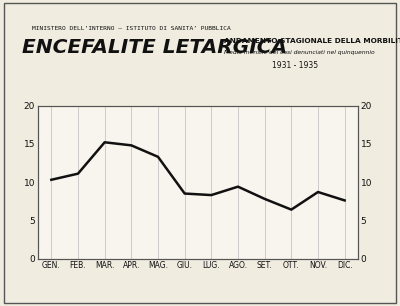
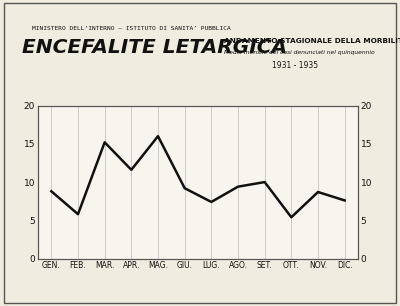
GEN.: 10.3 -> 8.8
FEB.: 11.1 -> 5.8
APR.: 14.8 -> 11.6
MAG.: 13.3 -> 16.0
GIU.: 8.5 -> 9.2
LUG.: 8.3 -> 7.4
SET.: 7.8 -> 10.0
OTT.: 6.4 -> 5.4
